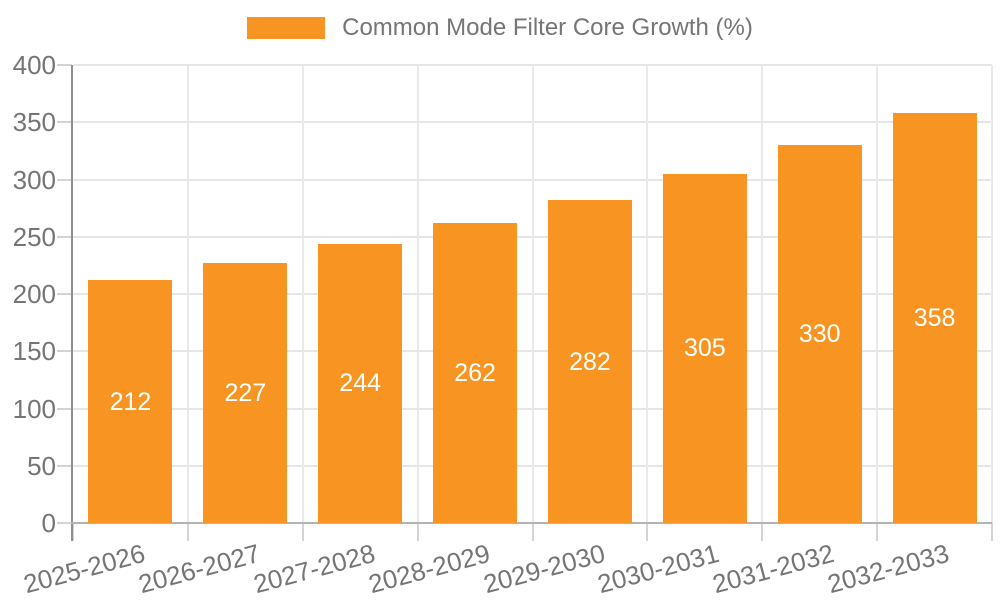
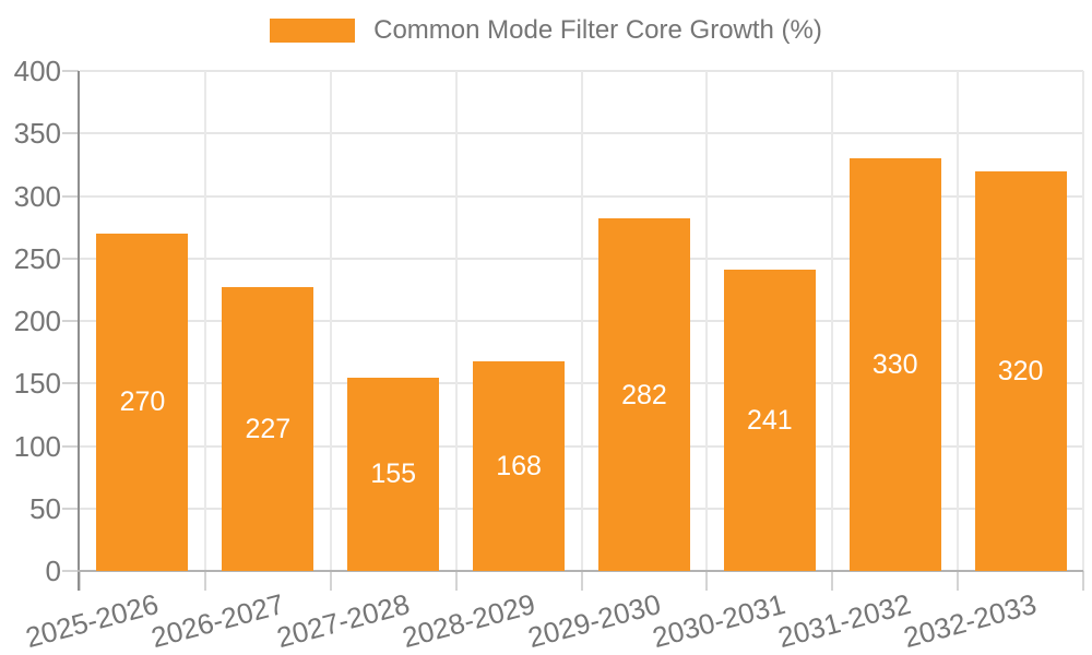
2025-2026: 212 -> 270
2027-2028: 244 -> 155
2028-2029: 262 -> 168
2030-2031: 305 -> 241
2032-2033: 358 -> 320
